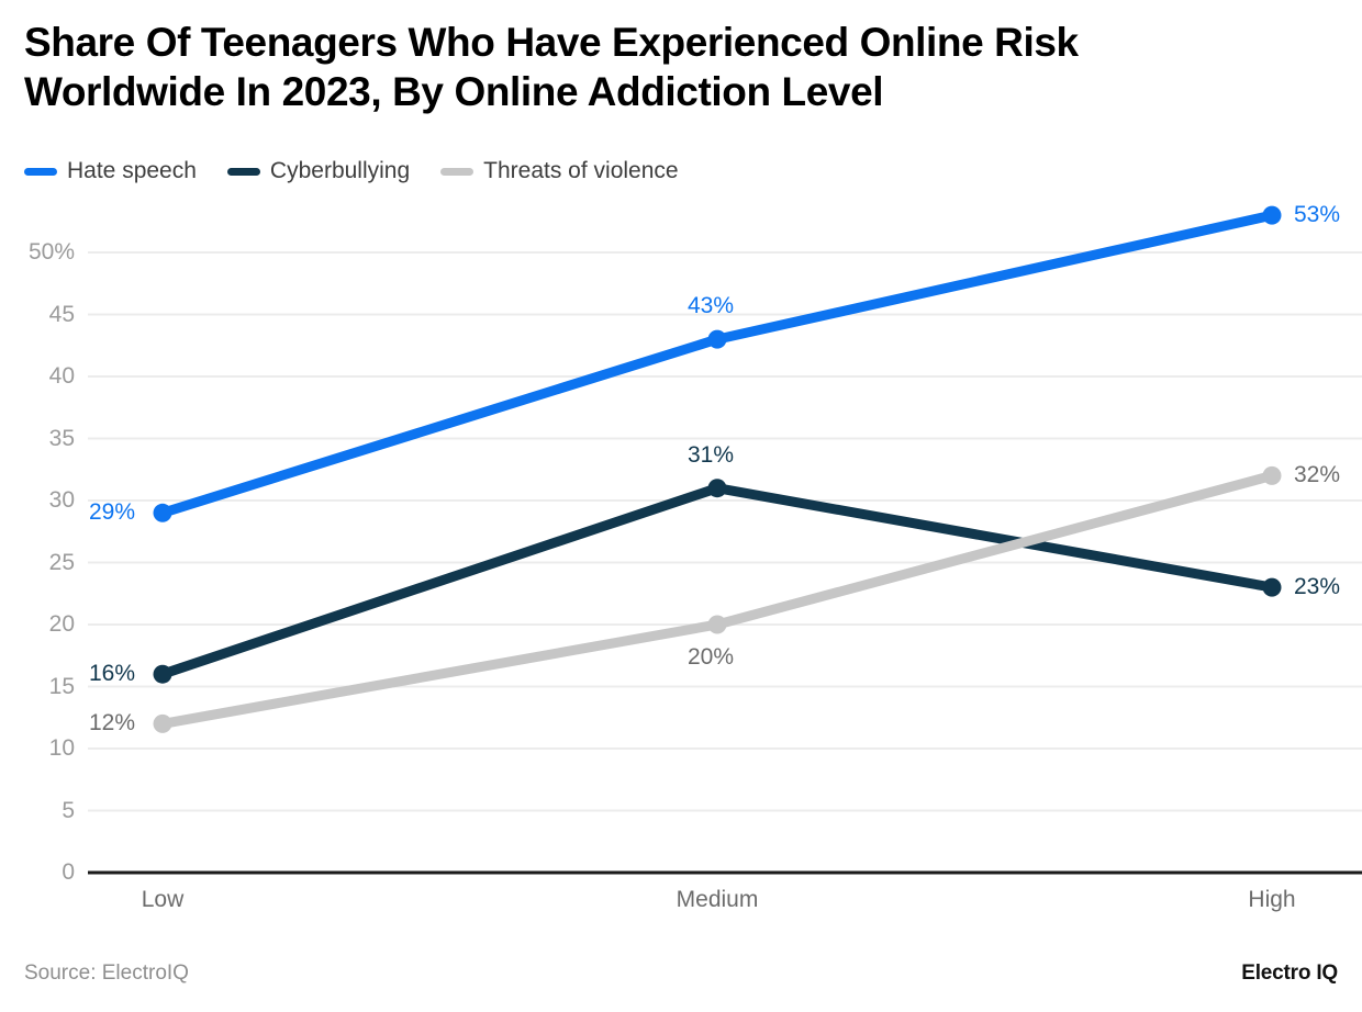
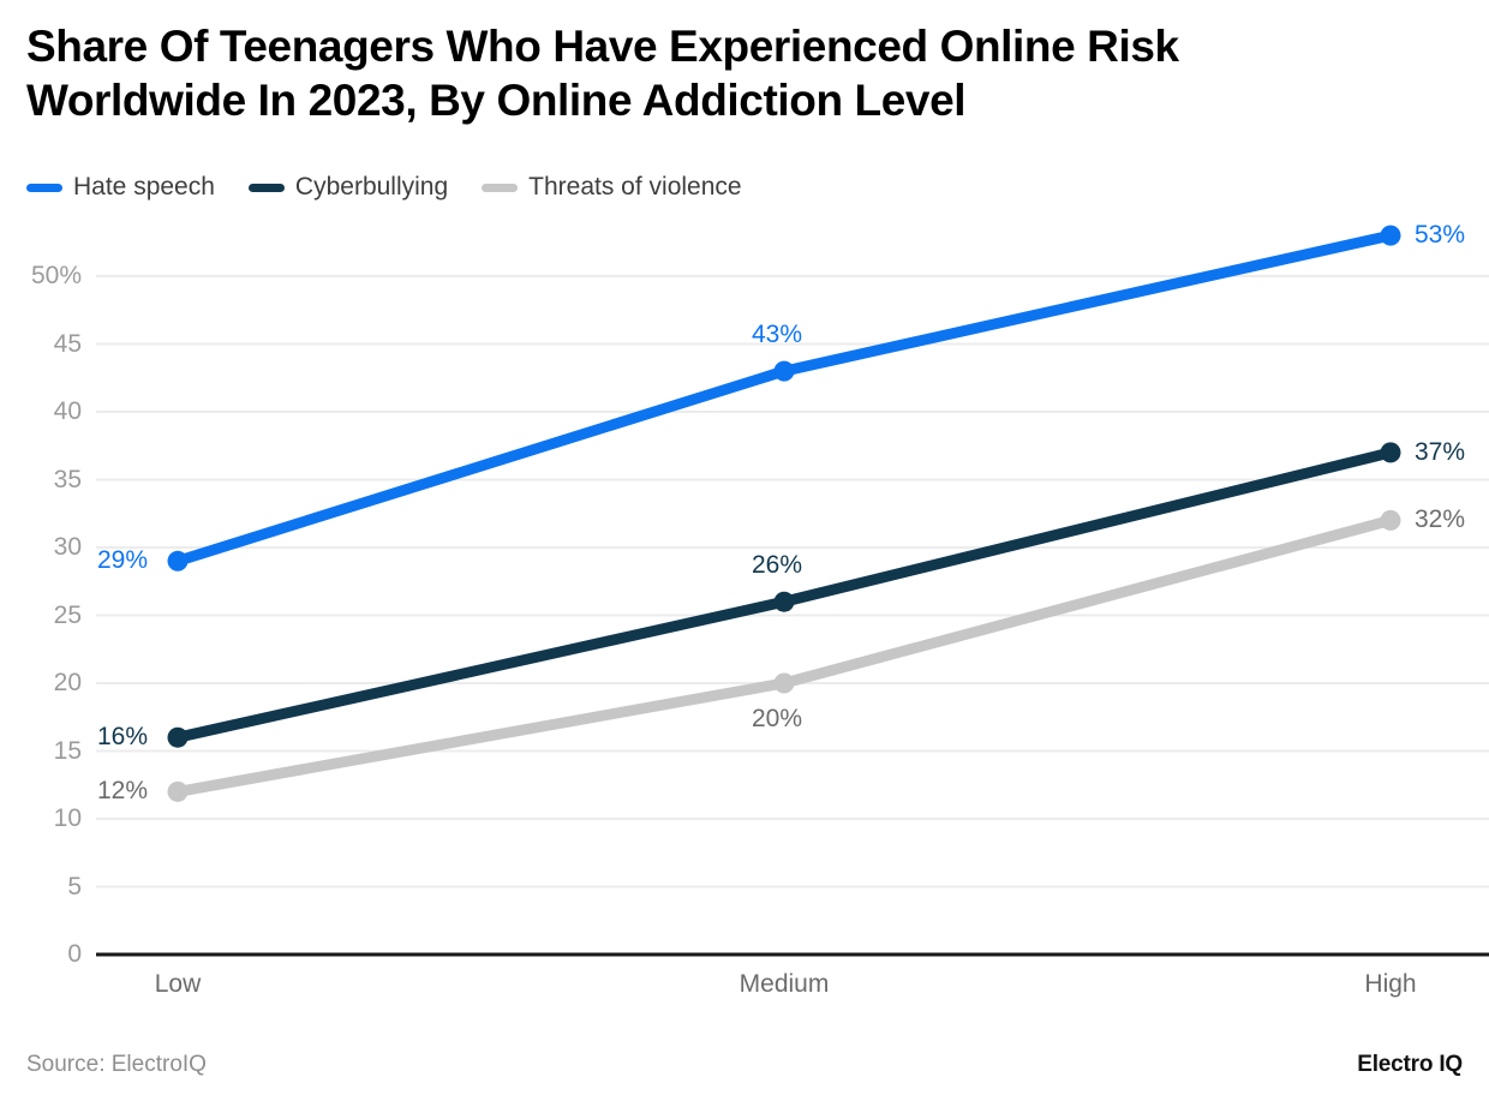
Cyberbullying/Medium: 31% -> 26%
Cyberbullying/High: 23% -> 37%
